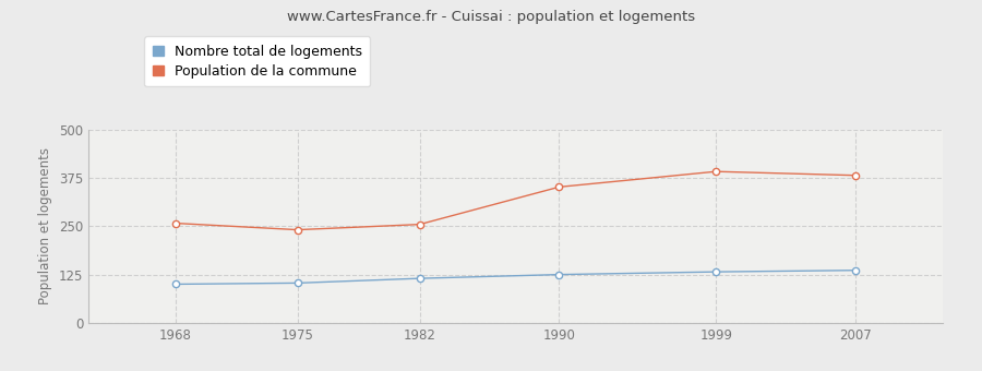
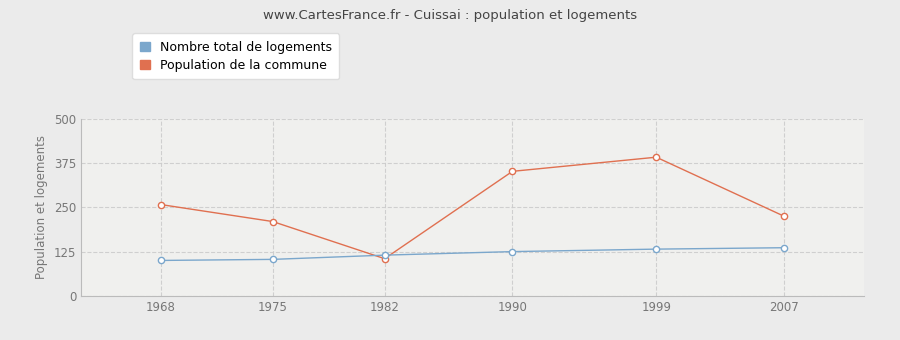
Population de la commune/1975: 241 -> 210
Population de la commune/1982: 255 -> 105
Population de la commune/2007: 382 -> 225
